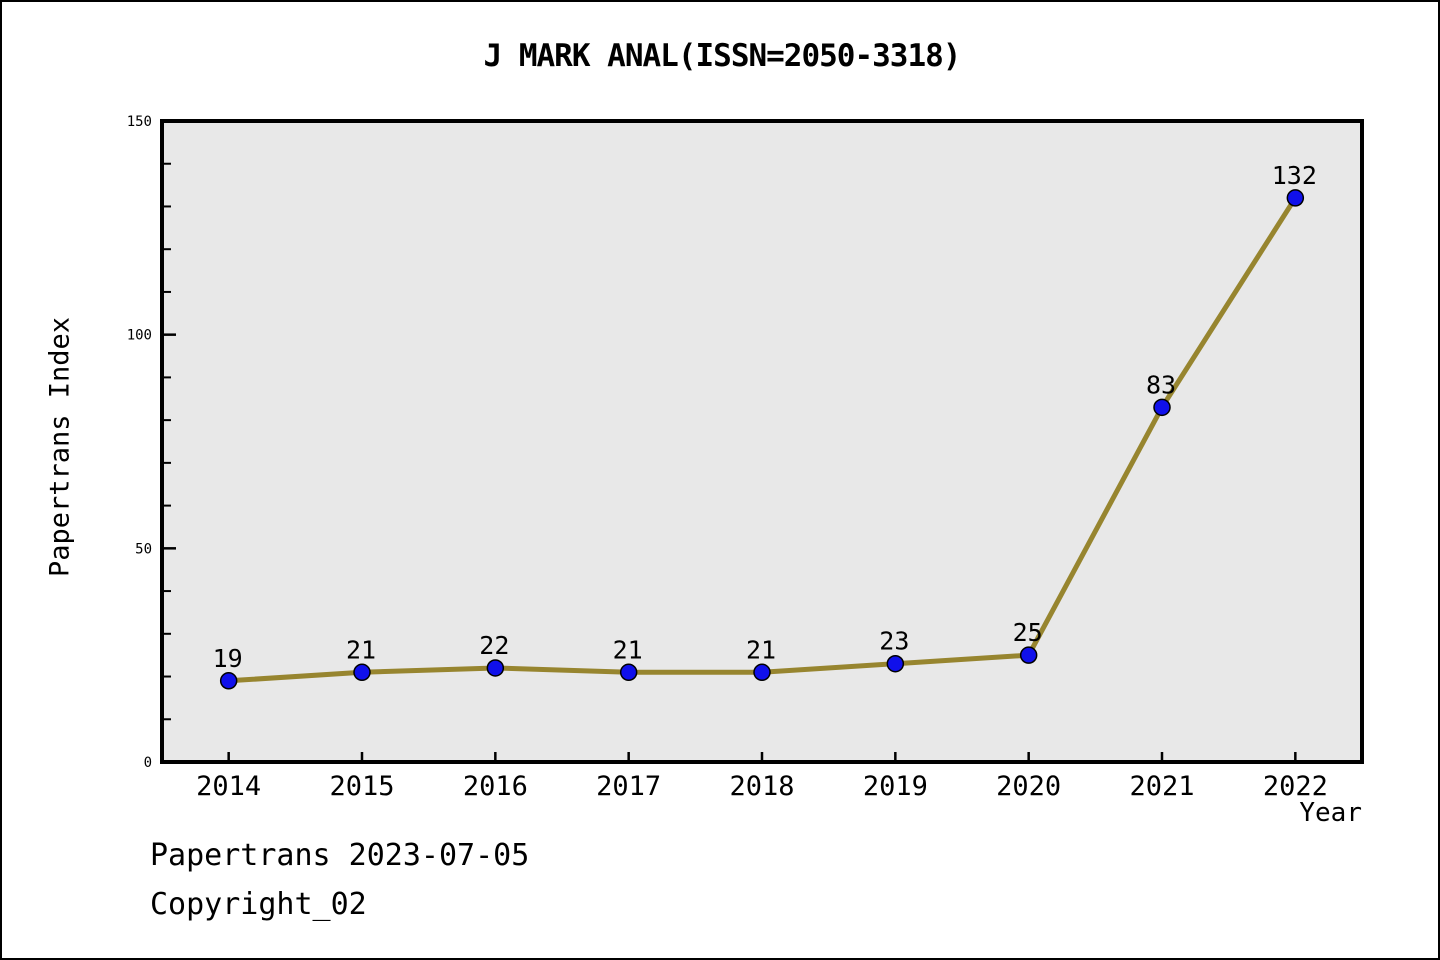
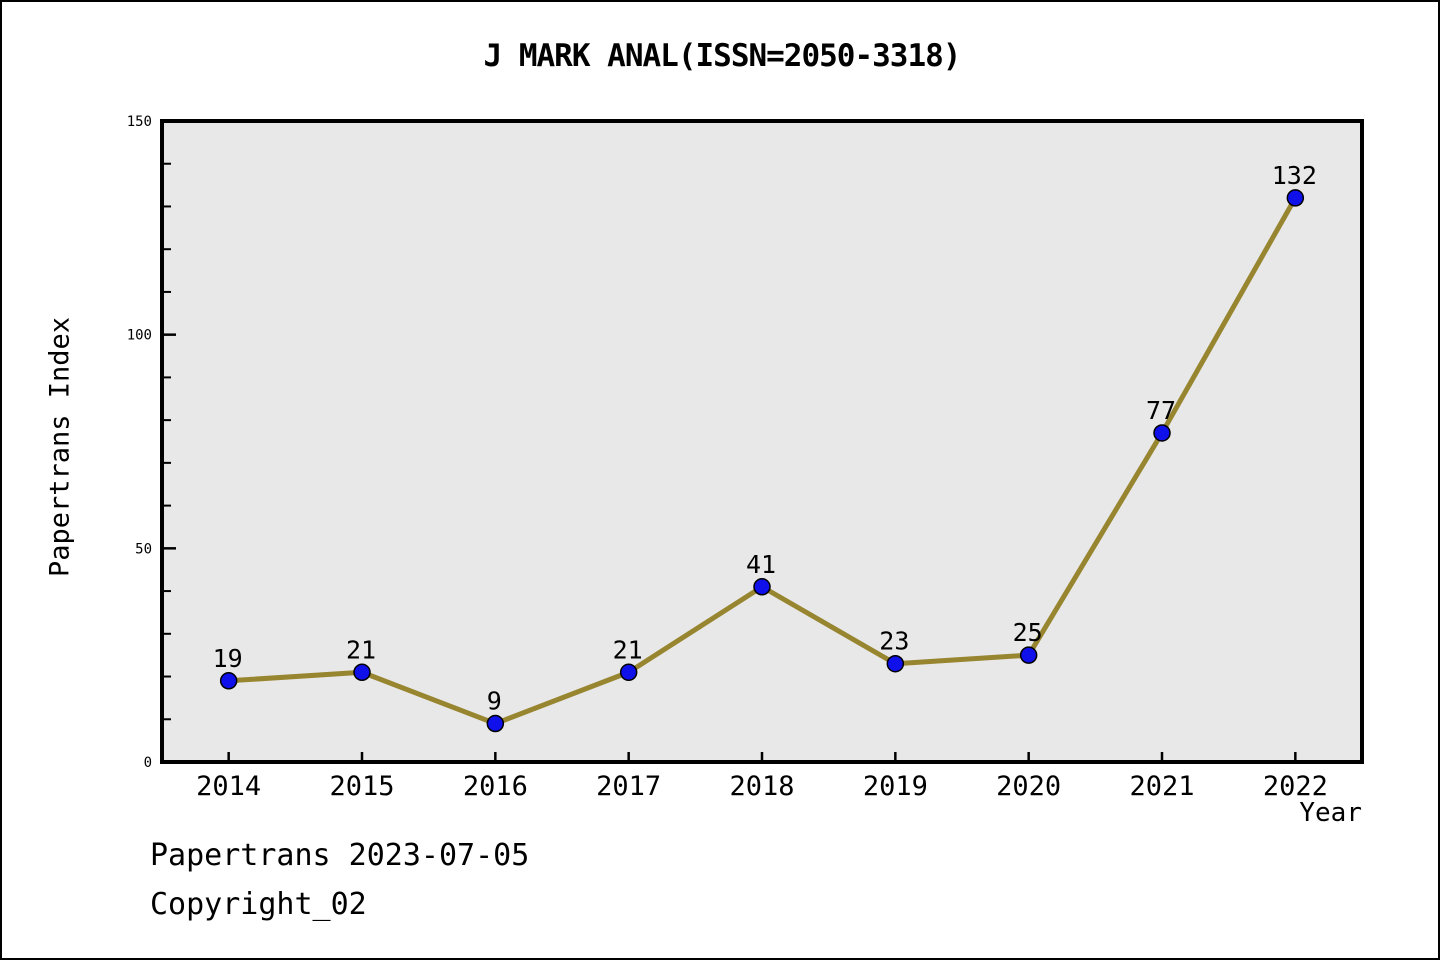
2016: 22 -> 9
2018: 21 -> 41
2021: 83 -> 77
